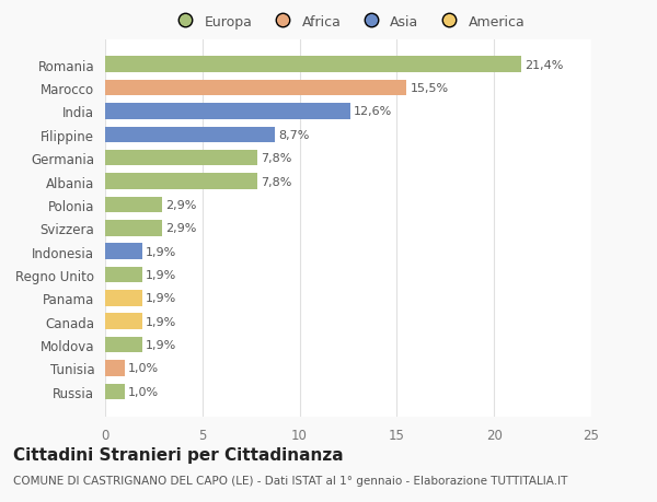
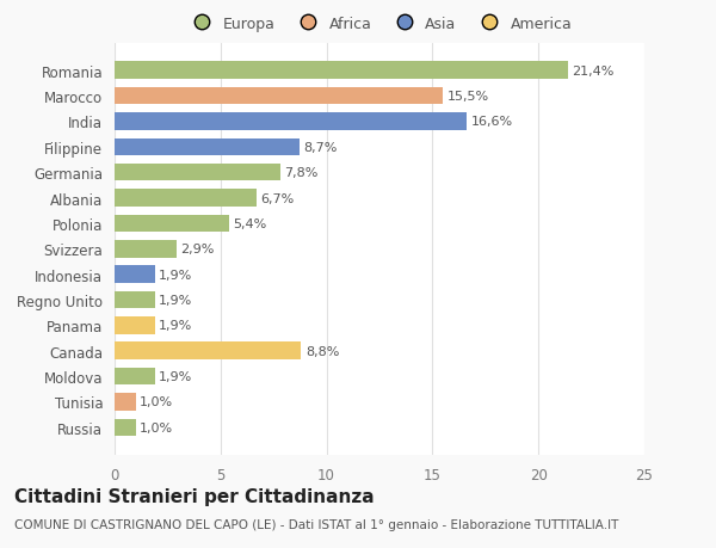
India: 12,6% -> 16,6%
Albania: 7,8% -> 6,7%
Polonia: 2,9% -> 5,4%
Canada: 1,9% -> 8,8%
